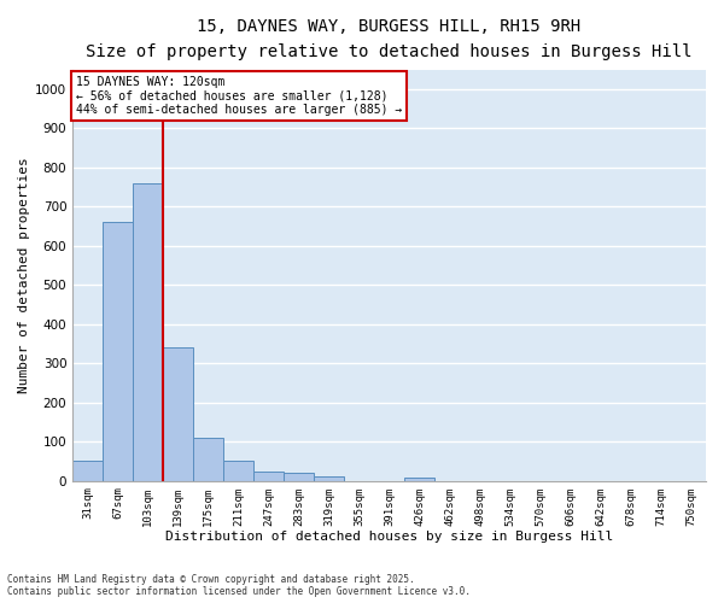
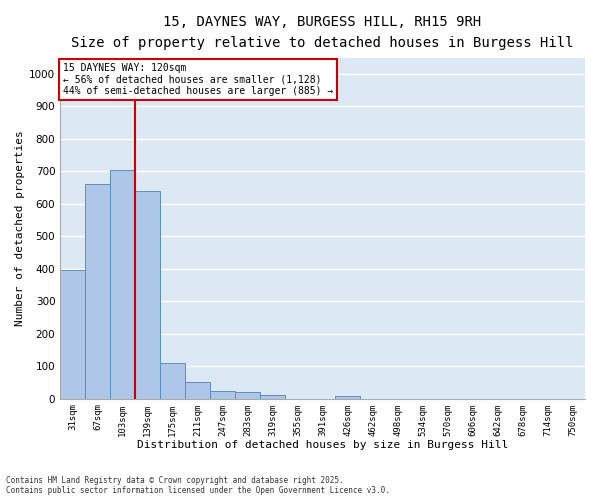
31sqm: 50 -> 395
103sqm: 760 -> 705
139sqm: 340 -> 640
